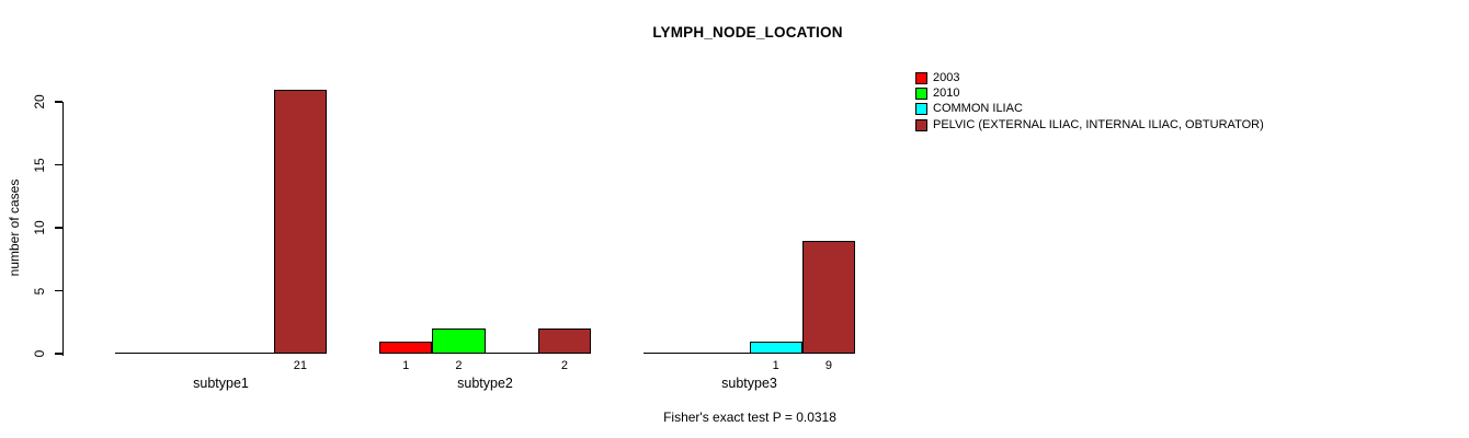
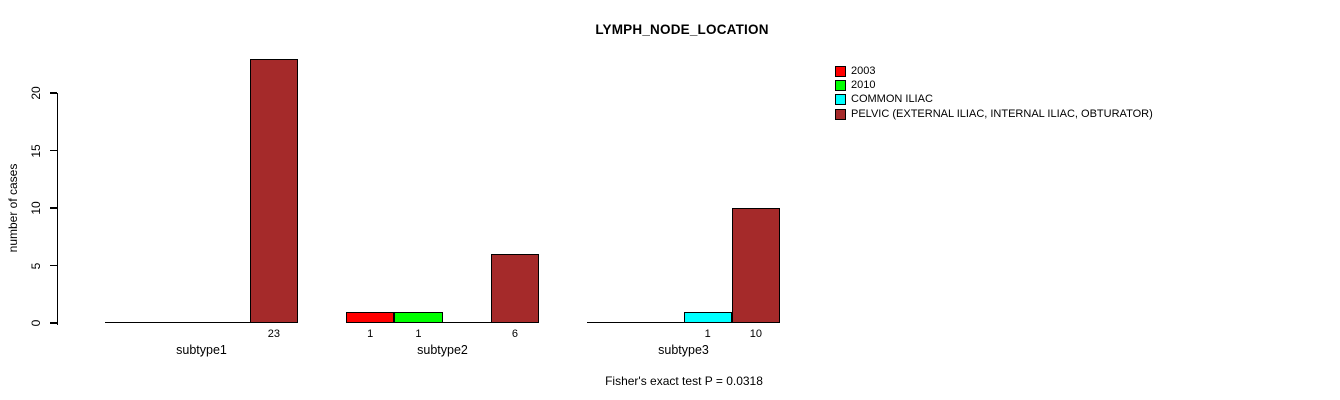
PELVIC (EXTERNAL ILIAC, INTERNAL ILIAC, OBTURATOR)/subtype1: 21 -> 23
2010/subtype2: 2 -> 1
PELVIC (EXTERNAL ILIAC, INTERNAL ILIAC, OBTURATOR)/subtype2: 2 -> 6
PELVIC (EXTERNAL ILIAC, INTERNAL ILIAC, OBTURATOR)/subtype3: 9 -> 10
